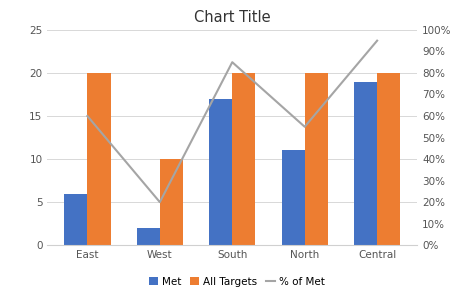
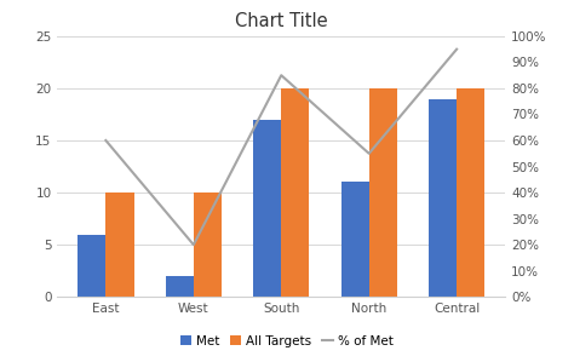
All Targets/East: 20 -> 10
